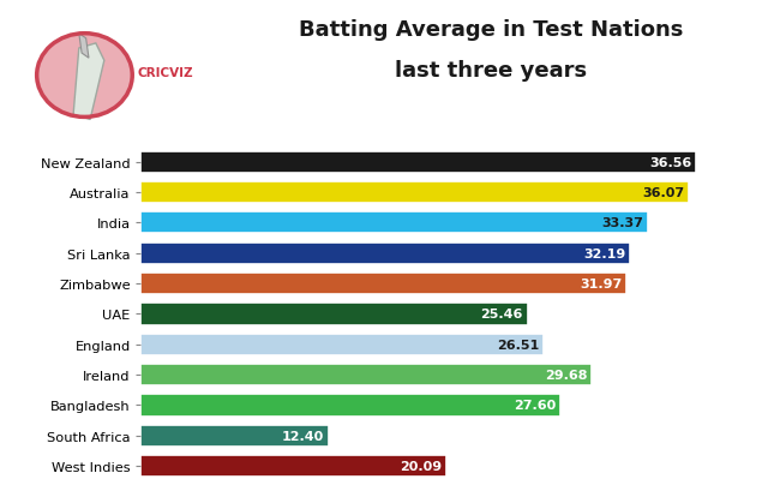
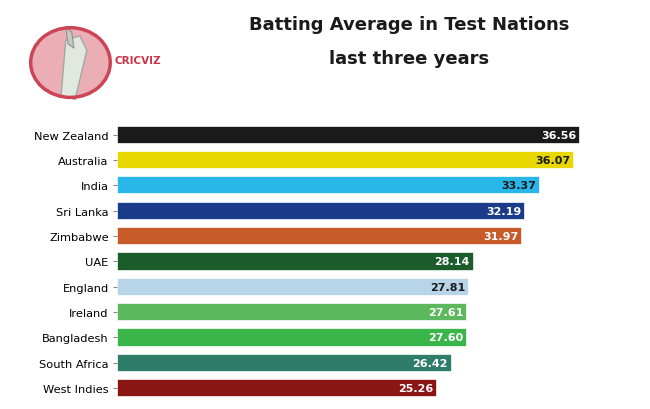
UAE: 25.46 -> 28.14
England: 26.51 -> 27.81
Ireland: 29.68 -> 27.61
South Africa: 12.40 -> 26.42
West Indies: 20.09 -> 25.26
